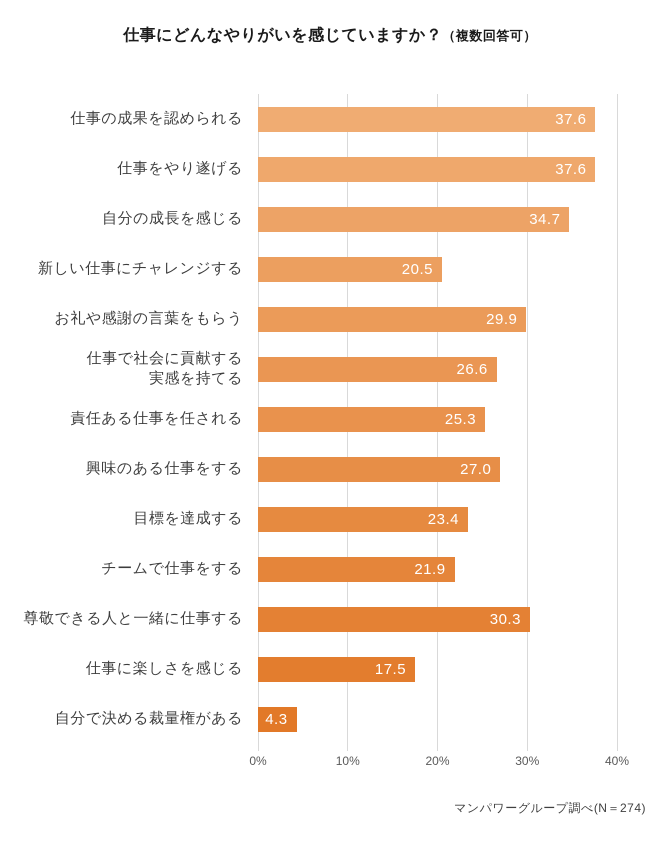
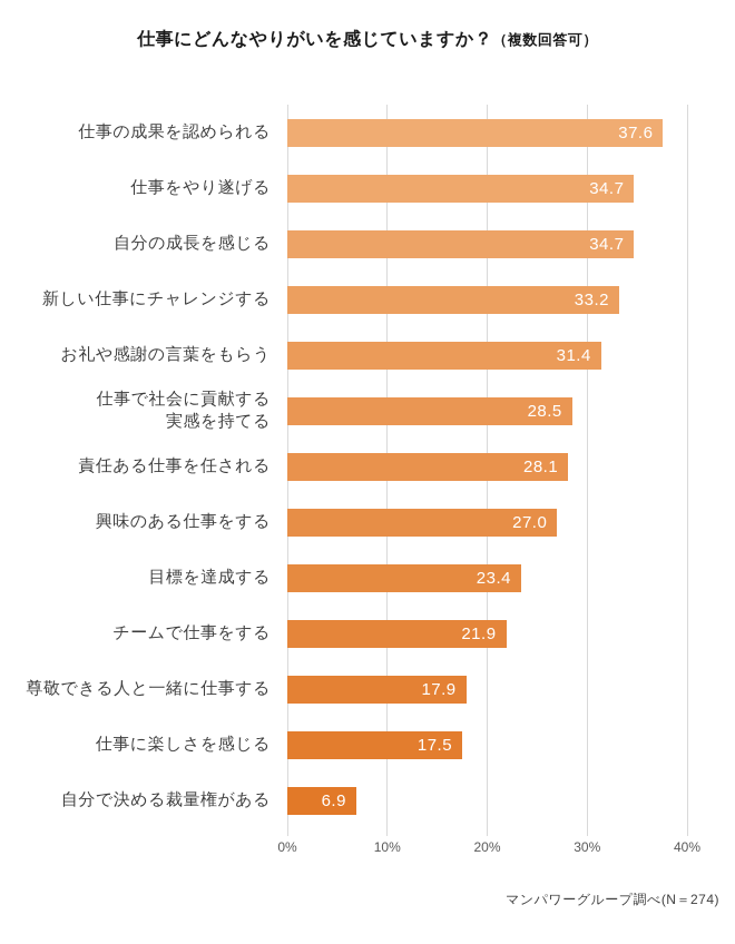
仕事をやり遂げる: 37.6 -> 34.7
新しい仕事にチャレンジする: 20.5 -> 33.2
お礼や感謝の言葉をもらう: 29.9 -> 31.4
仕事で社会に貢献する 実感を持てる: 26.6 -> 28.5
責任ある仕事を任される: 25.3 -> 28.1
尊敬できる人と一緒に仕事する: 30.3 -> 17.9
自分で決める裁量権がある: 4.3 -> 6.9
